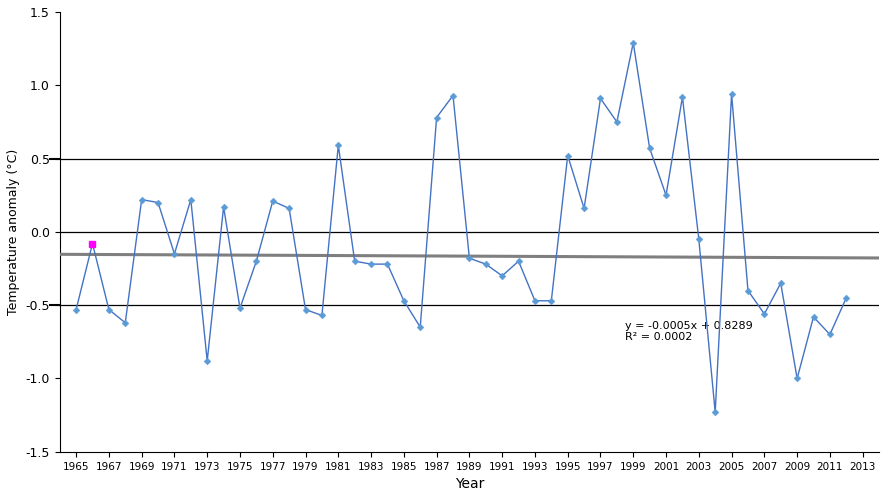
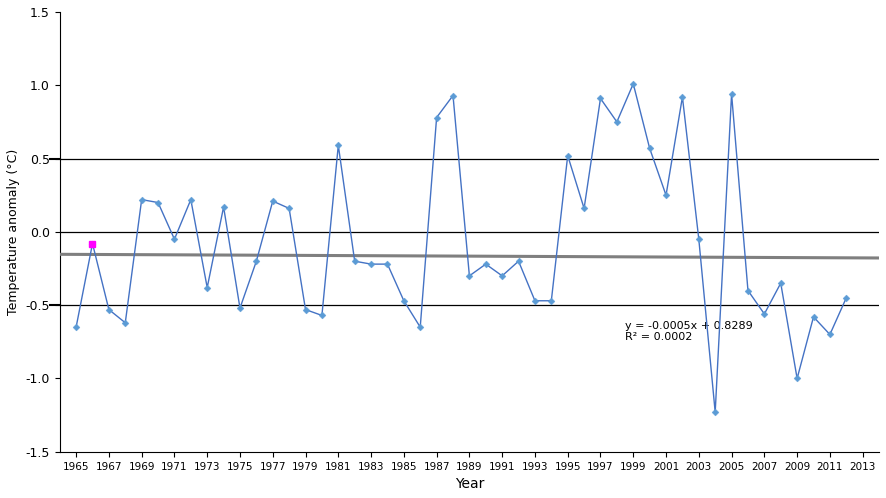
1965: -0.53 -> -0.65
1971: -0.15 -> -0.05
1973: -0.88 -> -0.38
1989: -0.18 -> -0.30
1999: 1.29 -> 1.01
